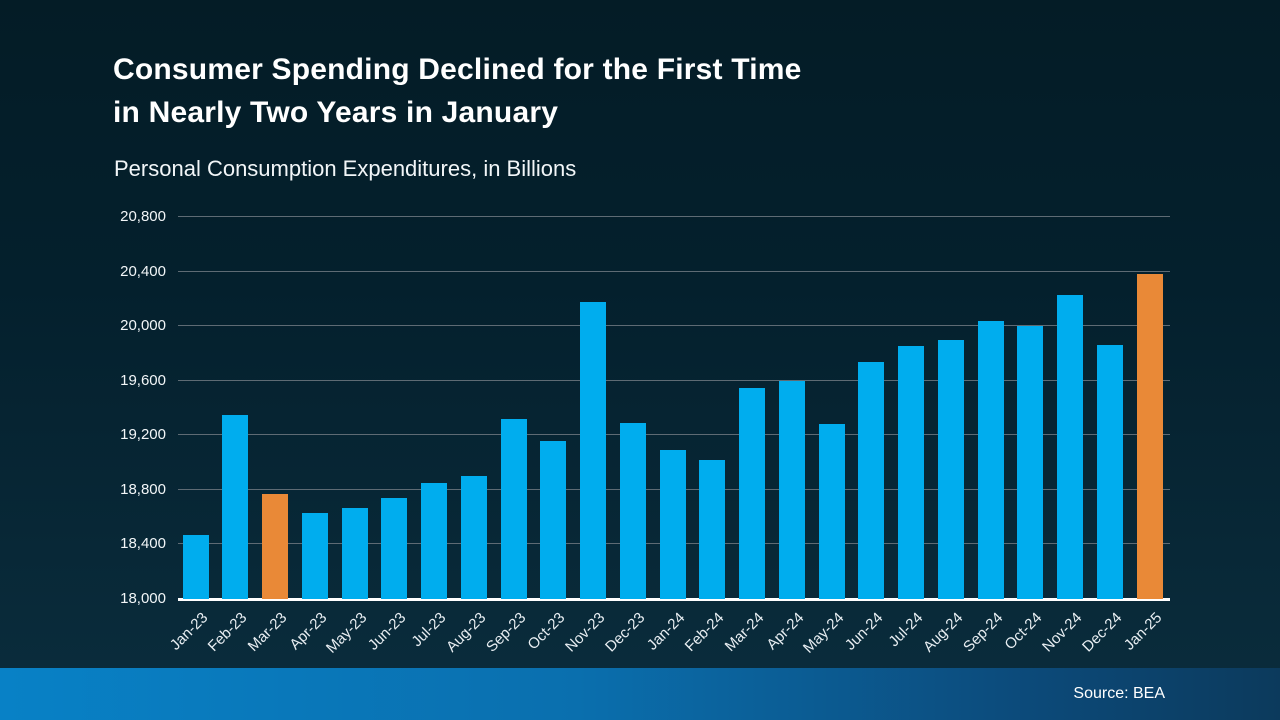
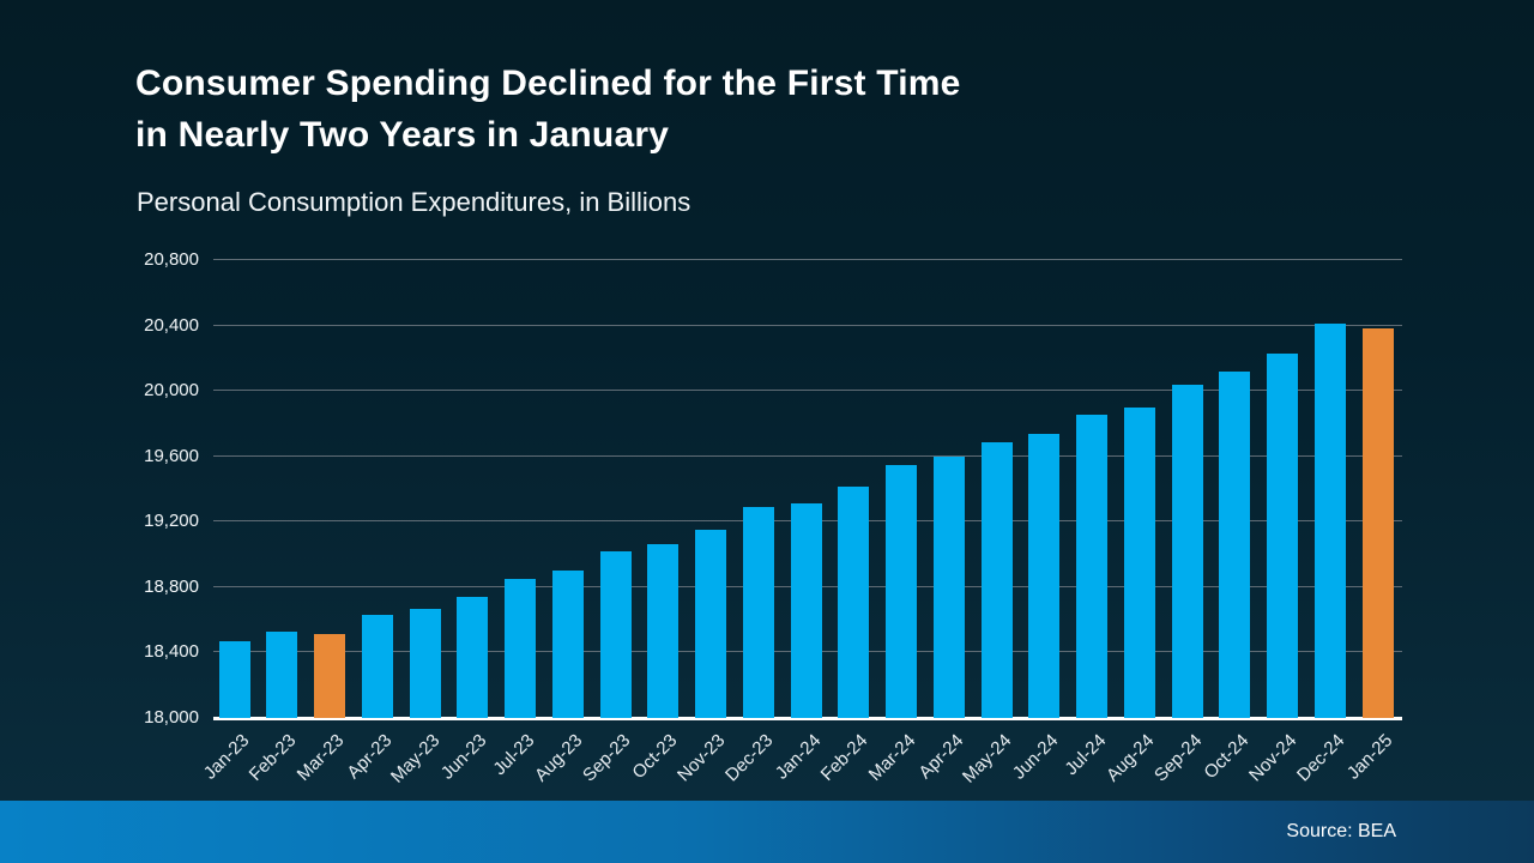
Feb-23: 19350 -> 18520
Mar-23: 18770 -> 18510
Sep-23: 19320 -> 19020
Oct-23: 19160 -> 19060
Nov-23: 20180 -> 19150
Jan-24: 19090 -> 19310
Feb-24: 19020 -> 19420
May-24: 19280 -> 19680
Oct-24: 20000 -> 20120
Dec-24: 19860 -> 20410
